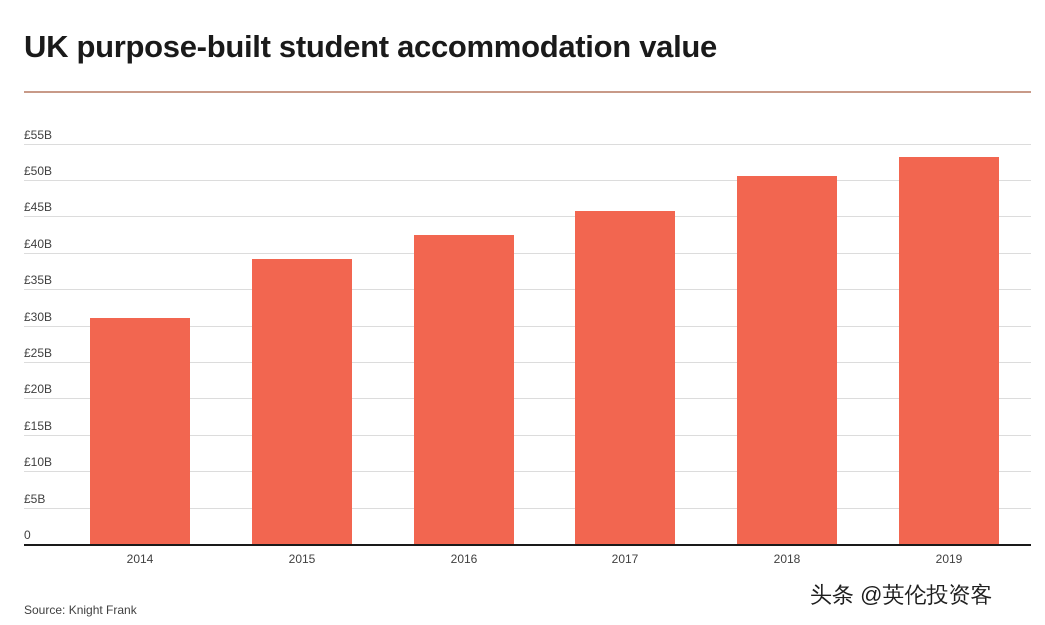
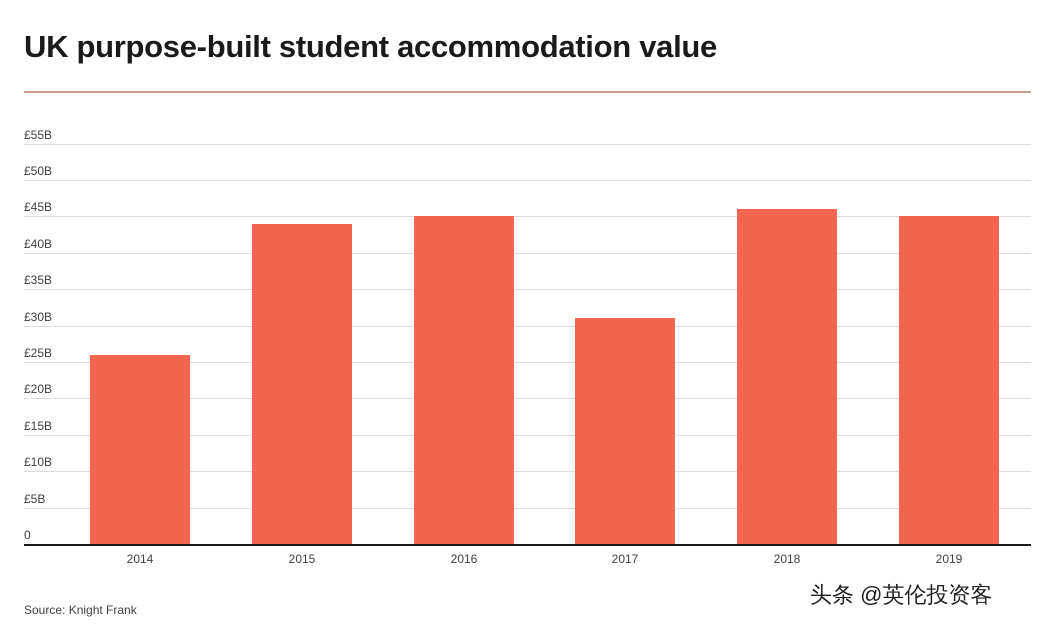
2014: £31B -> £26B
2015: £39B -> £44B
2016: £42B -> £45B
2017: £46B -> £31B
2018: £50B -> £46B
2019: £53B -> £45B
